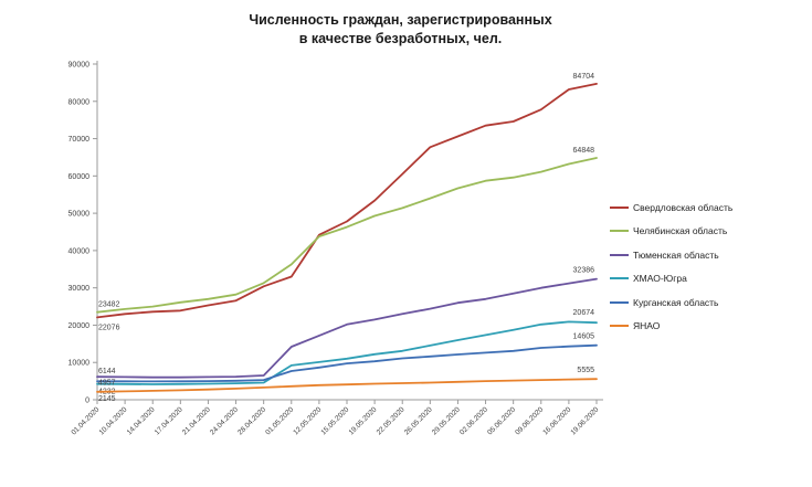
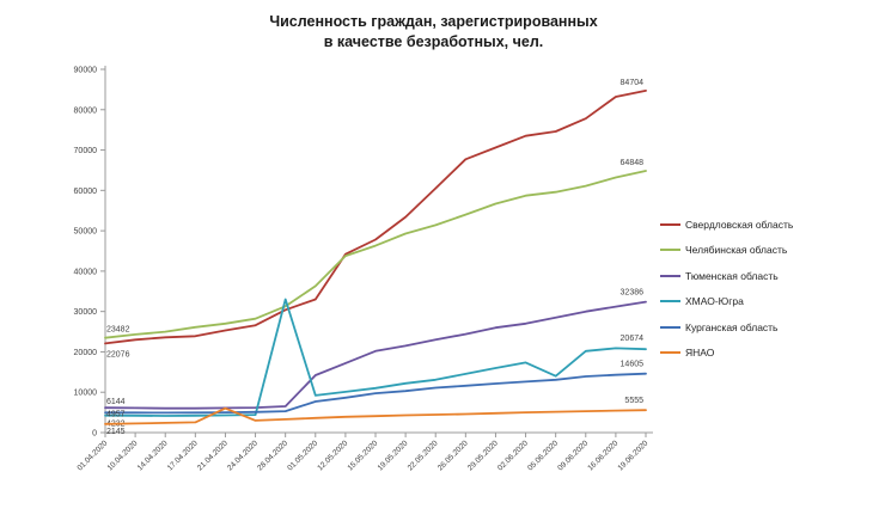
ЯНАО/21.04.2020: 3000 -> 6000
ХМАО-Югра/28.04.2020: 5000 -> 33000
ХМАО-Югра/05.06.2020: 19000 -> 14000
